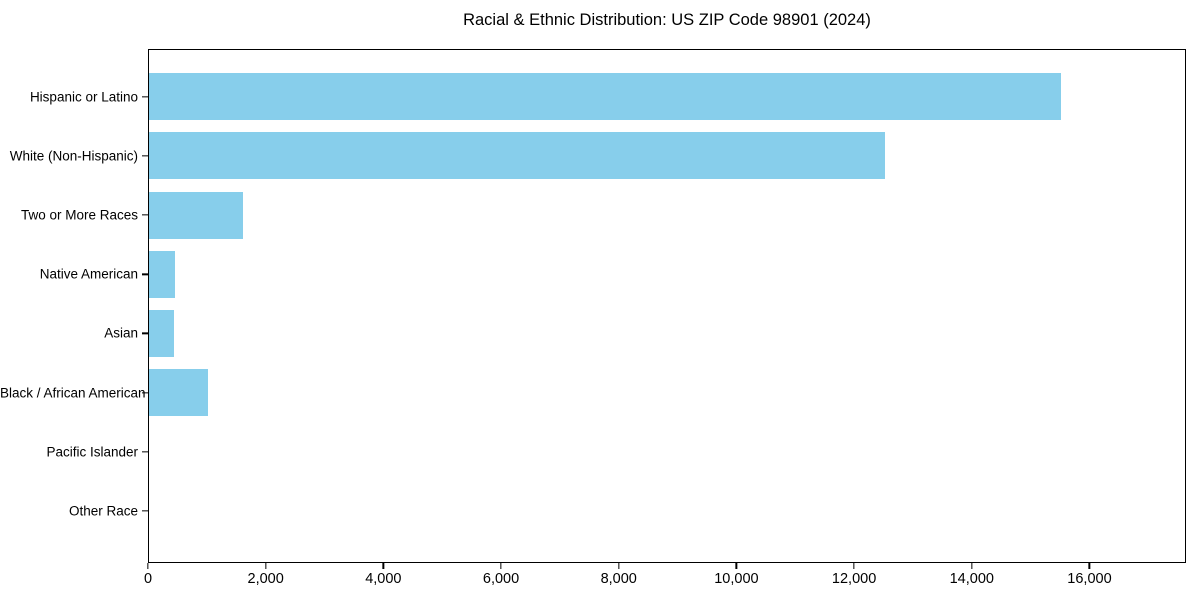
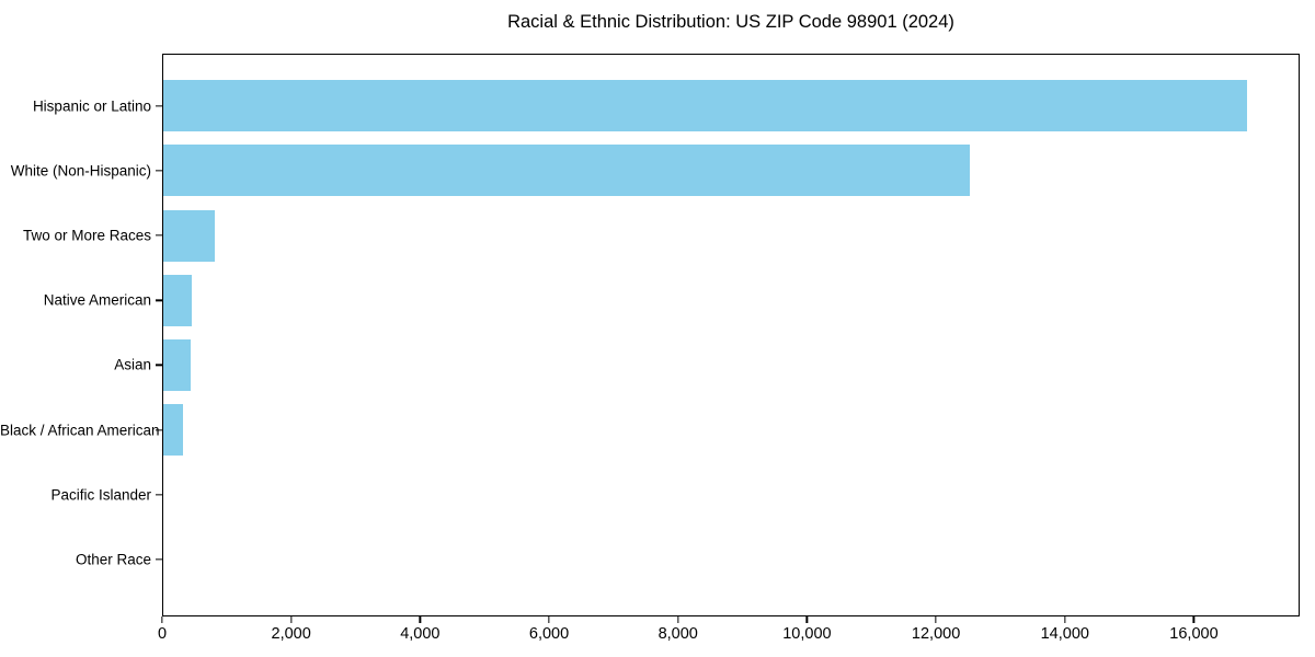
Hispanic or Latino: 15500 -> 16800
Two or More Races: 1600 -> 800
Black / African American: 1000 -> 300
